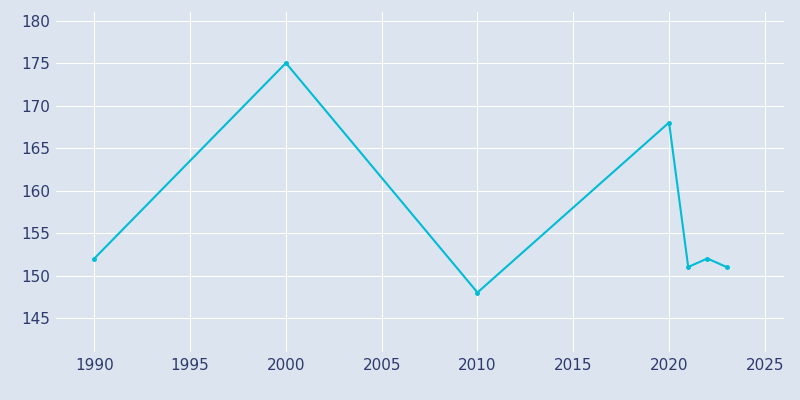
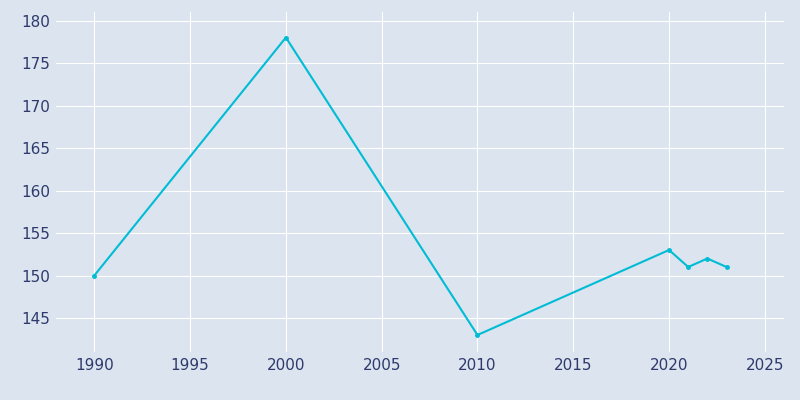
1990: 152 -> 150
2000: 175 -> 178
2010: 148 -> 143
2020: 168 -> 153
